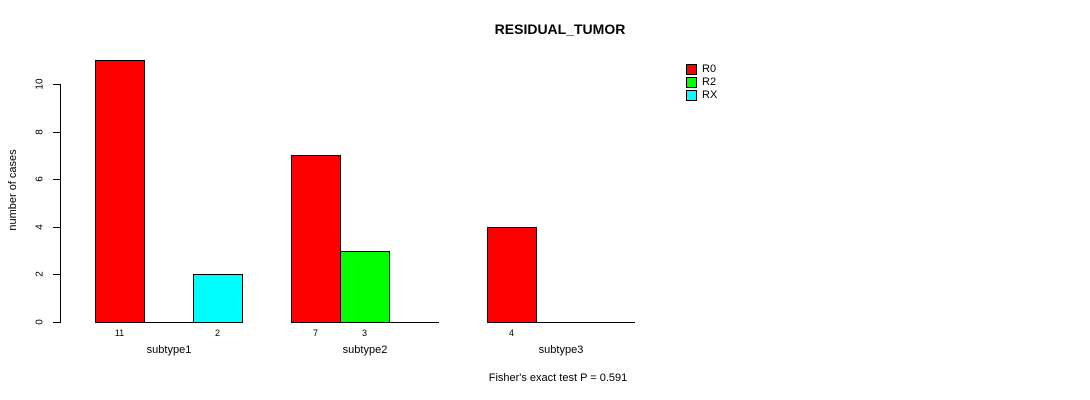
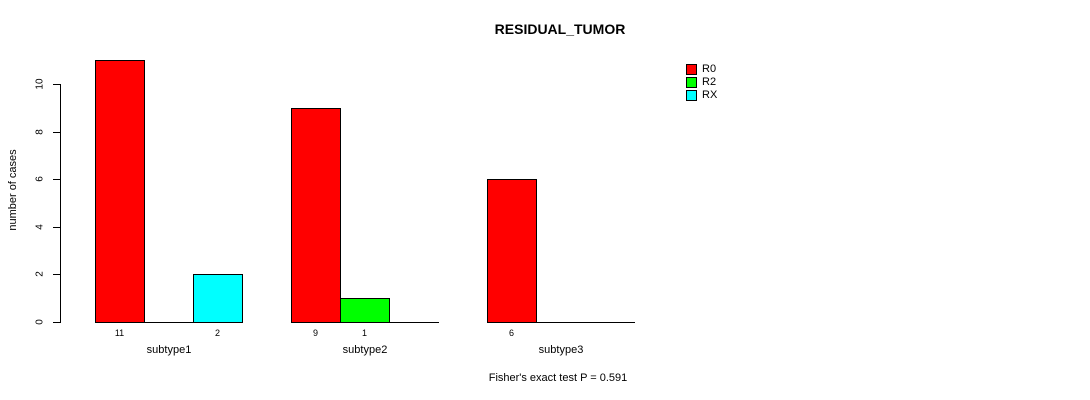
R0/subtype2: 7 -> 9
R2/subtype2: 3 -> 1
R0/subtype3: 4 -> 6
